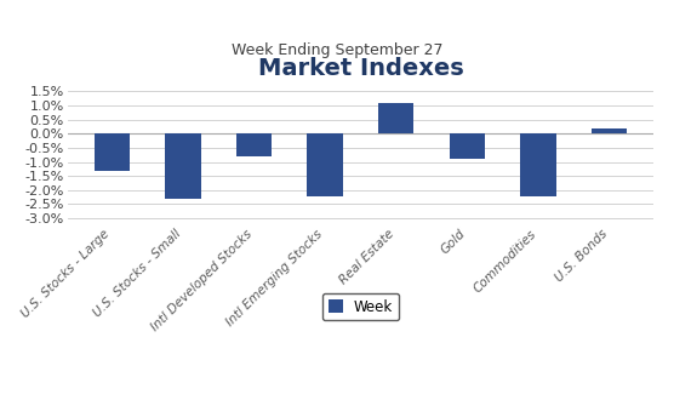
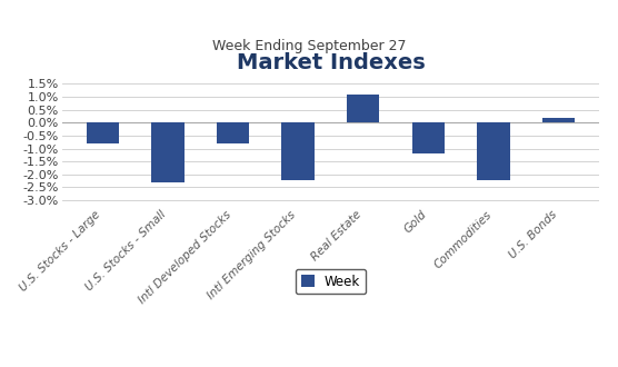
U.S. Stocks - Large: -1.3% -> -0.8%
Gold: -0.9% -> -1.2%
